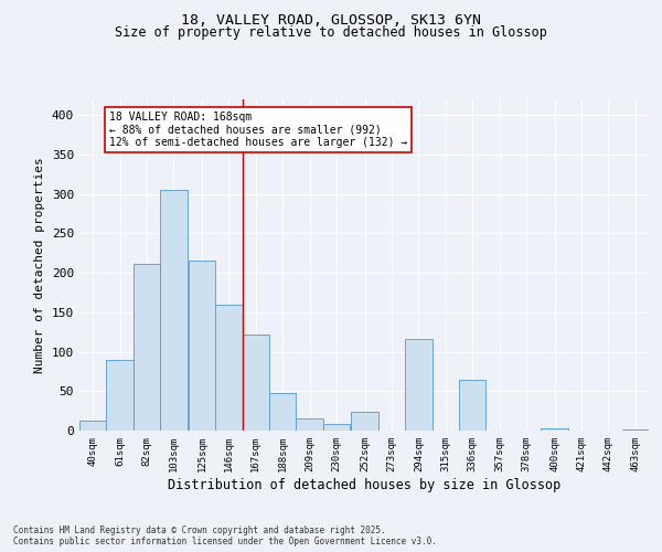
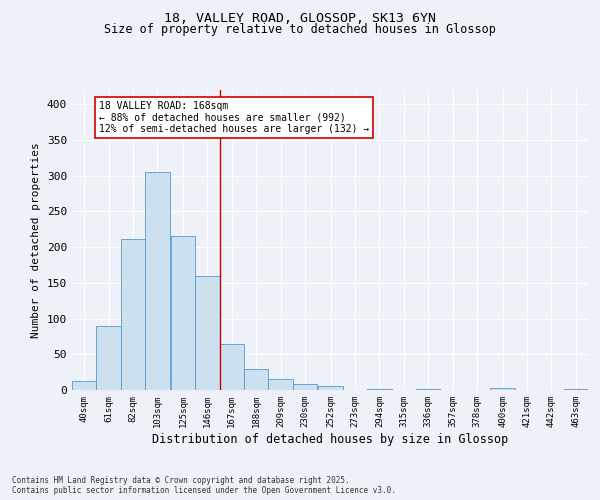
167sqm: 122 -> 65
188sqm: 48 -> 30
252sqm: 24 -> 5
294sqm: 116 -> 2
336sqm: 64 -> 2
